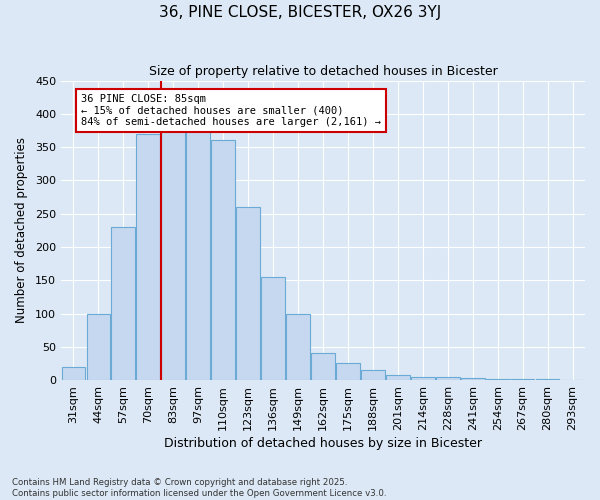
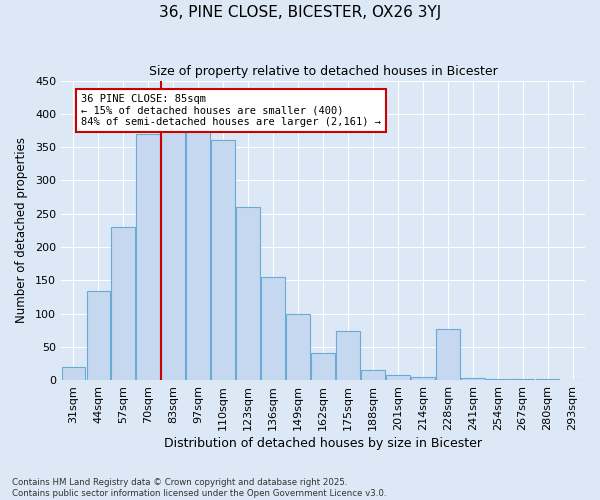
44sqm: 100 -> 134
175sqm: 25 -> 74
228sqm: 4 -> 76
